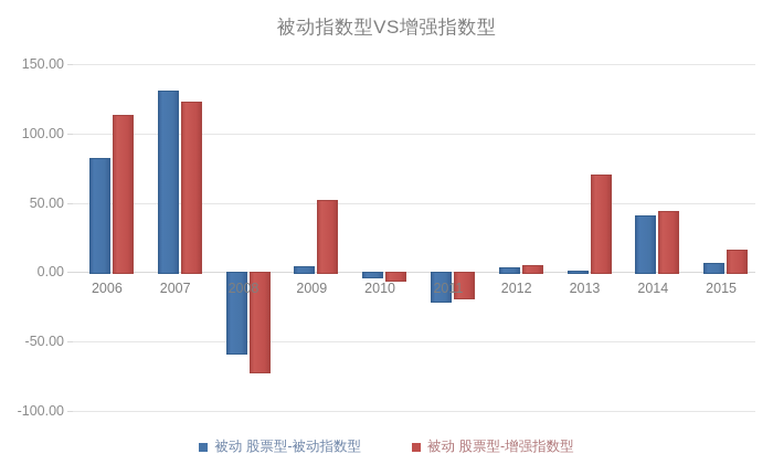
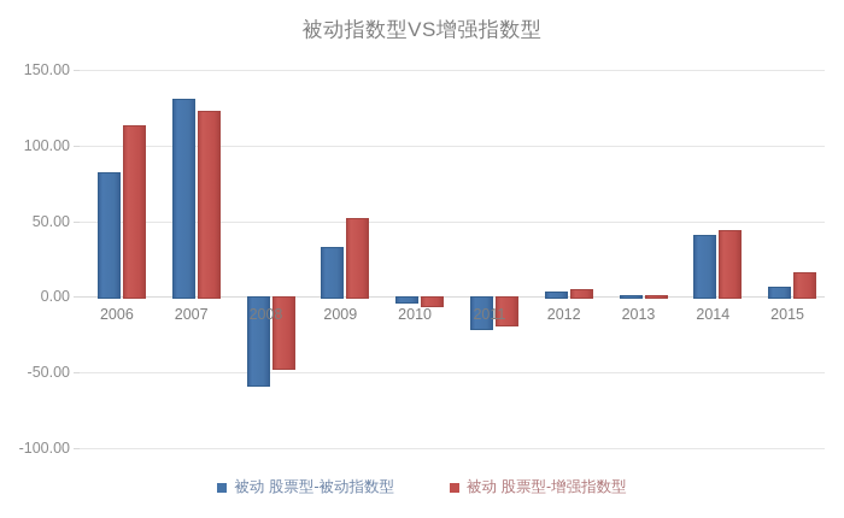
被动 股票型-增强指数型/2008: -71 -> -47
被动 股票型-被动指数型/2009: 4 -> 33
被动 股票型-增强指数型/2013: 70 -> 2
